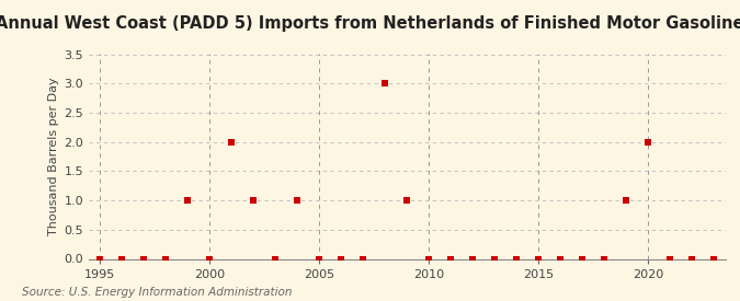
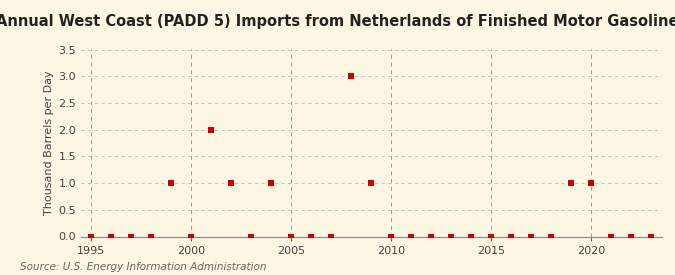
2020: 2 -> 1
